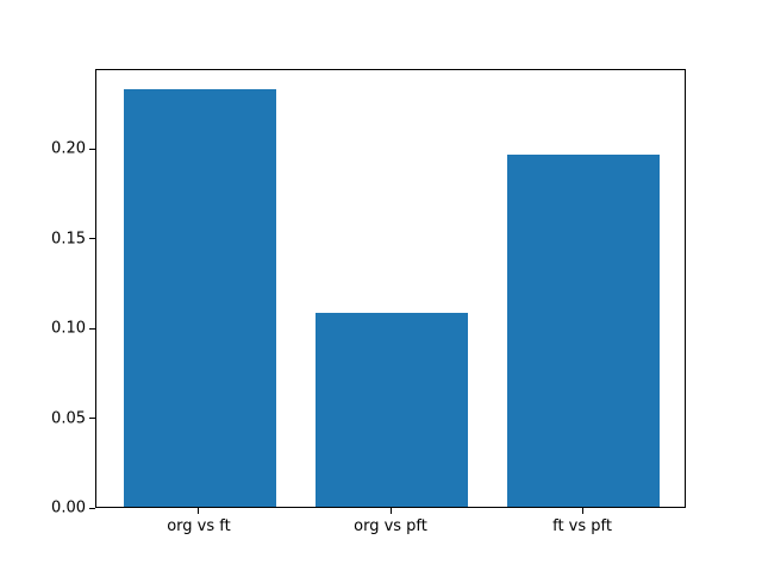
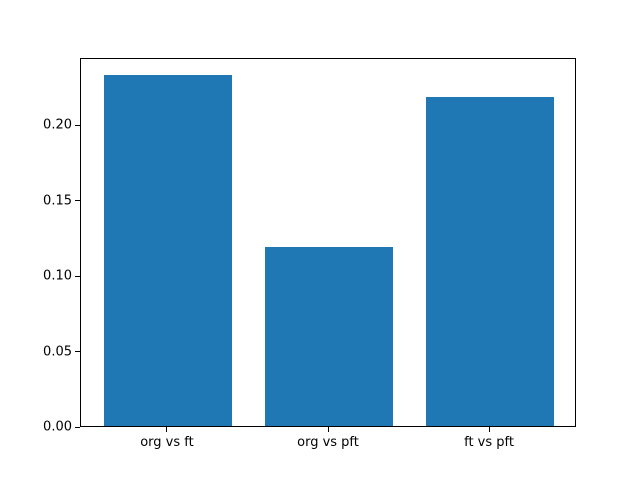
org vs pft: 0.108 -> 0.119
ft vs pft: 0.196 -> 0.218
